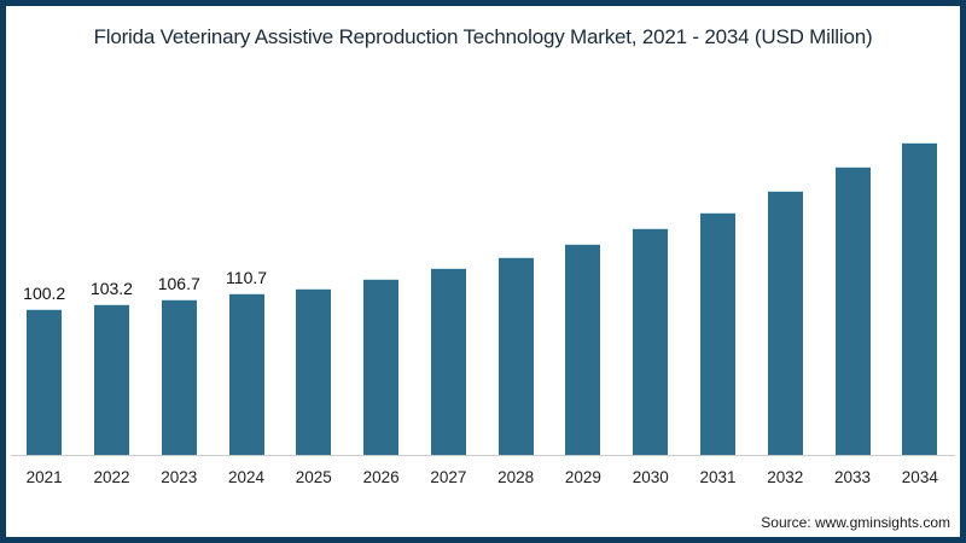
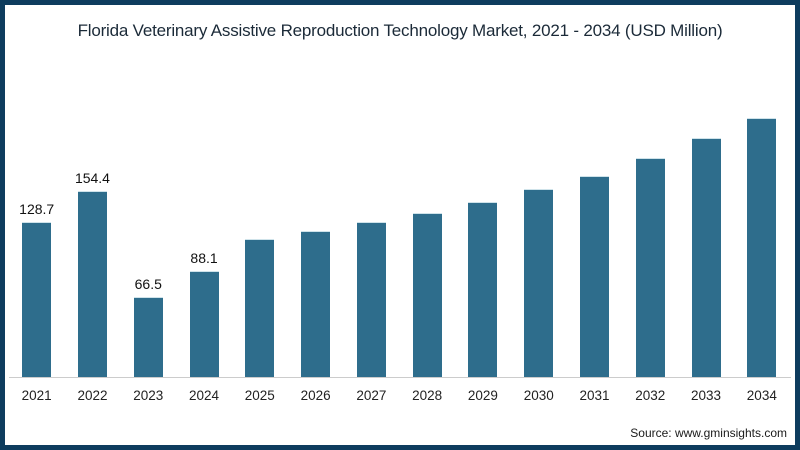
2021: 100.2 -> 128.7
2022: 103.2 -> 154.4
2023: 106.7 -> 66.5
2024: 110.7 -> 88.1
